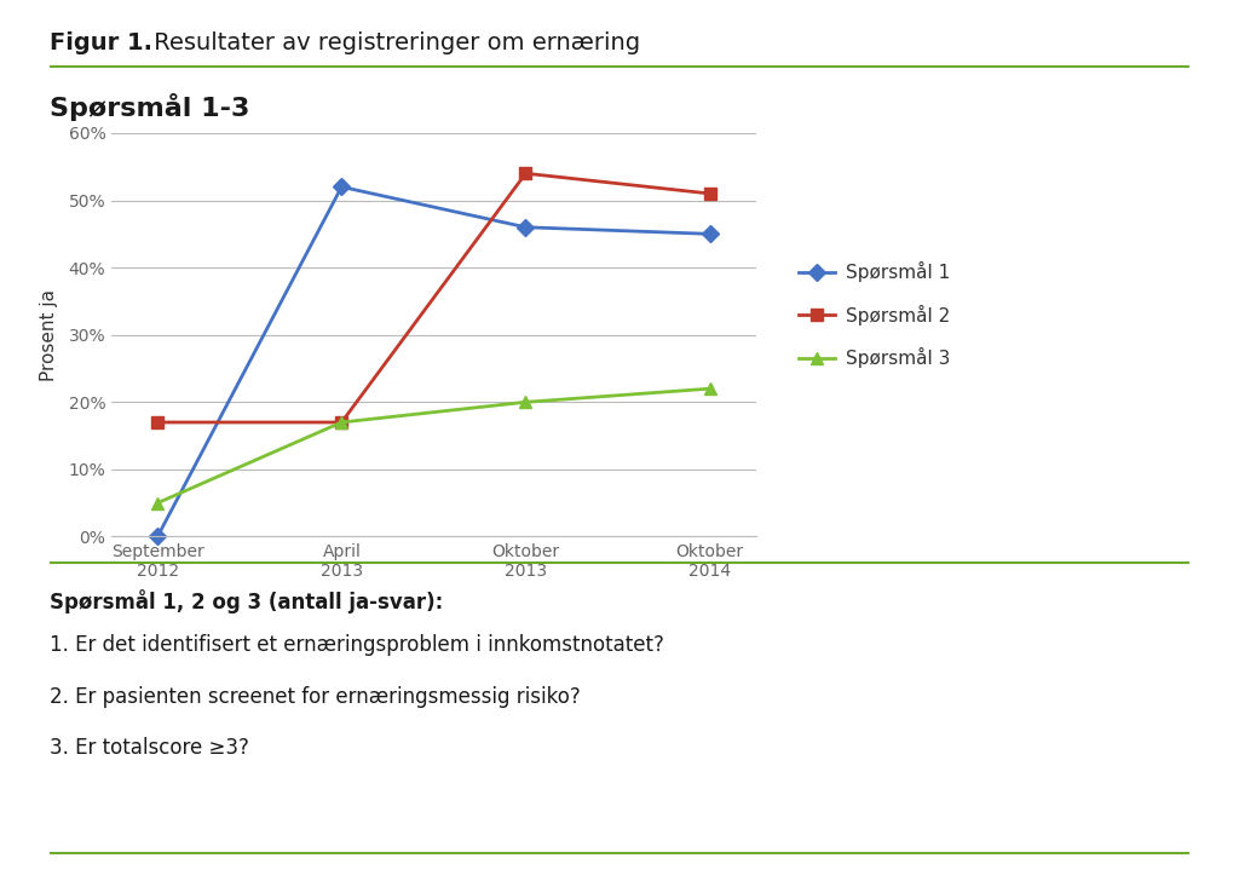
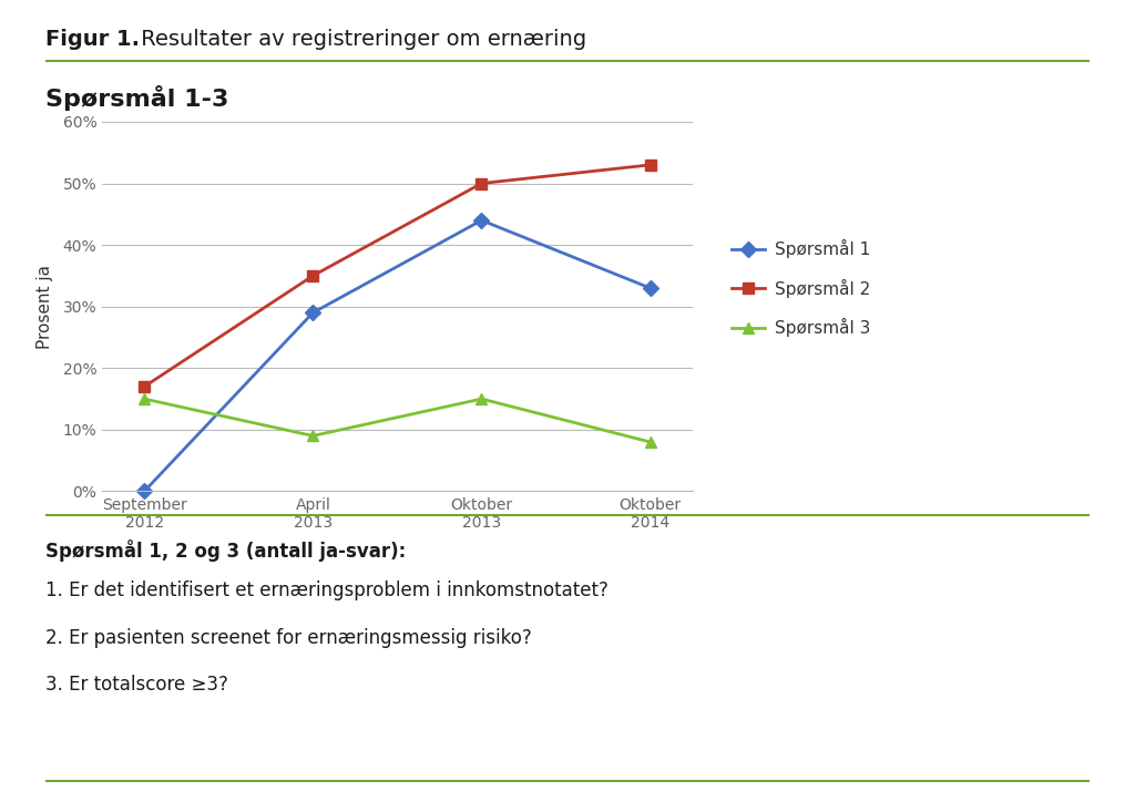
Spørsmål 3/September 2012: 5% -> 15%
Spørsmål 1/April 2013: 52% -> 29%
Spørsmål 2/April 2013: 17% -> 35%
Spørsmål 3/April 2013: 17% -> 9%
Spørsmål 1/Oktober 2013: 46% -> 44%
Spørsmål 2/Oktober 2013: 54% -> 50%
Spørsmål 3/Oktober 2013: 20% -> 15%
Spørsmål 1/Oktober 2014: 45% -> 33%
Spørsmål 2/Oktober 2014: 51% -> 53%
Spørsmål 3/Oktober 2014: 22% -> 8%
